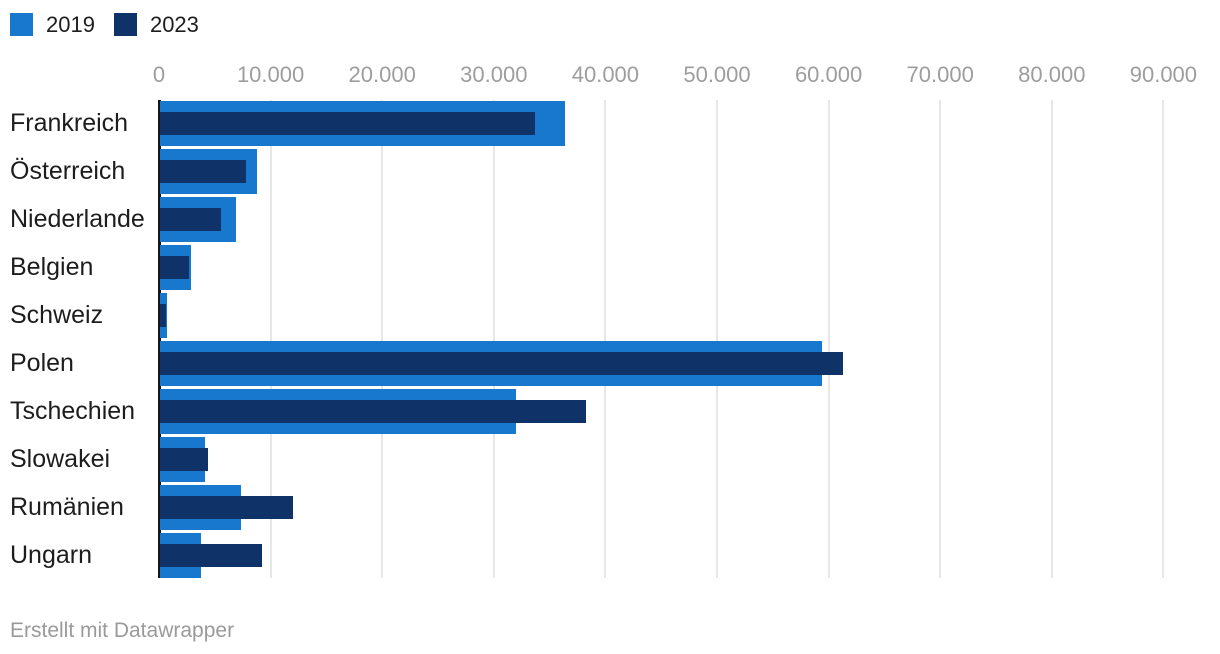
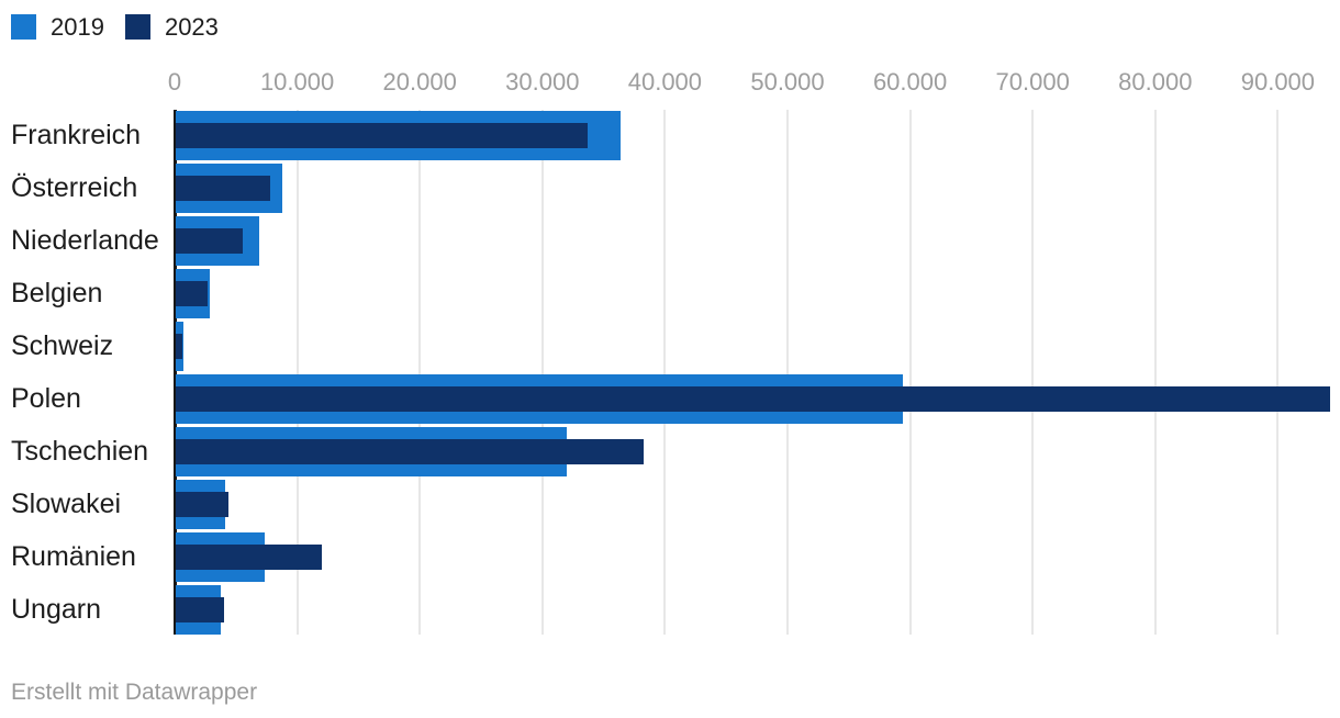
2023/Polen: 61200 -> 94200
2023/Ungarn: 9100 -> 3900
